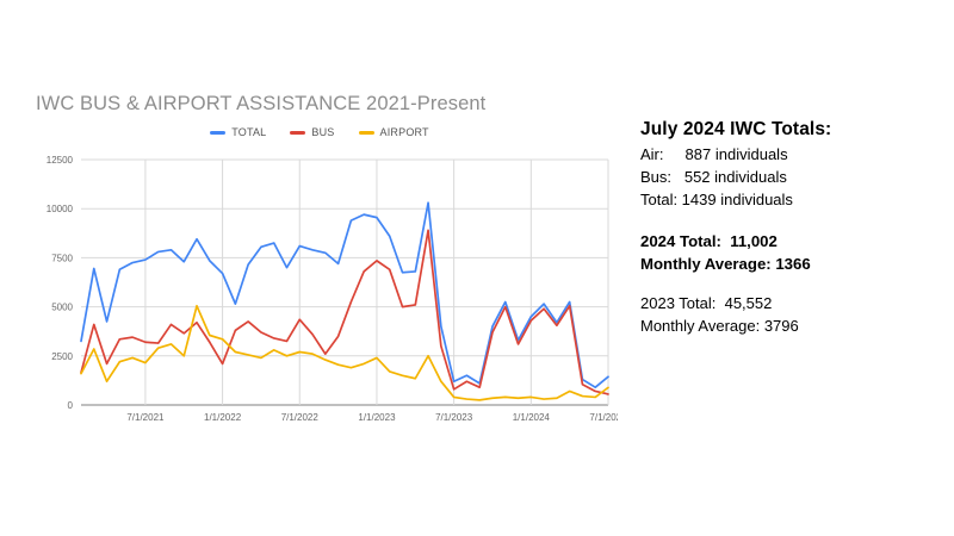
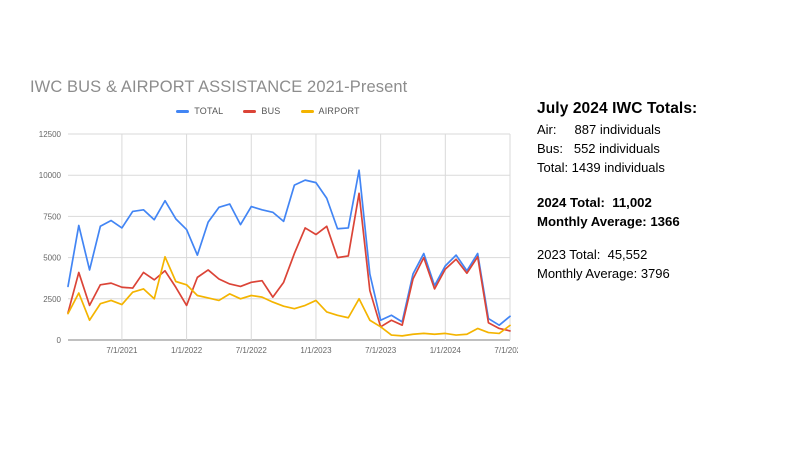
TOTAL/7/1/2021: 7400 -> 6800
BUS/7/1/2022: 4400 -> 3500
BUS/1/1/2023: 7400 -> 6400
AIRPORT/7/1/2023: 400 -> 800
